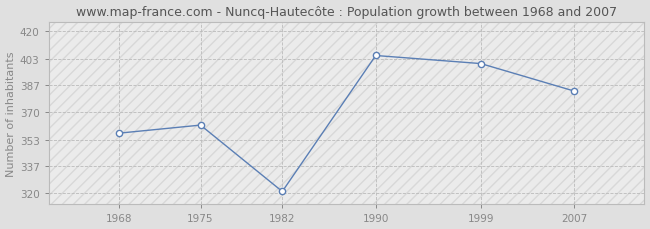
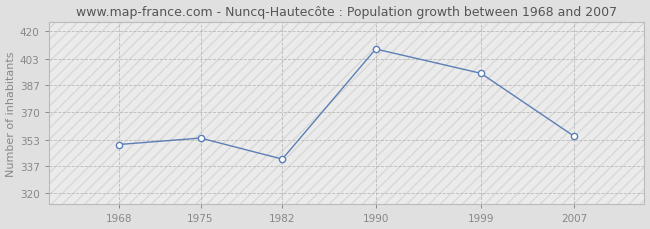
1968: 357 -> 350
1975: 362 -> 354
1982: 321 -> 341
1990: 405 -> 409
1999: 400 -> 394
2007: 383 -> 355
